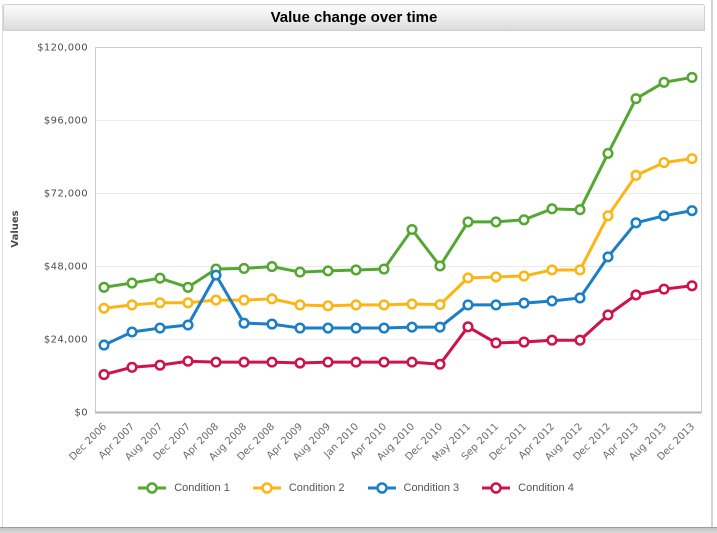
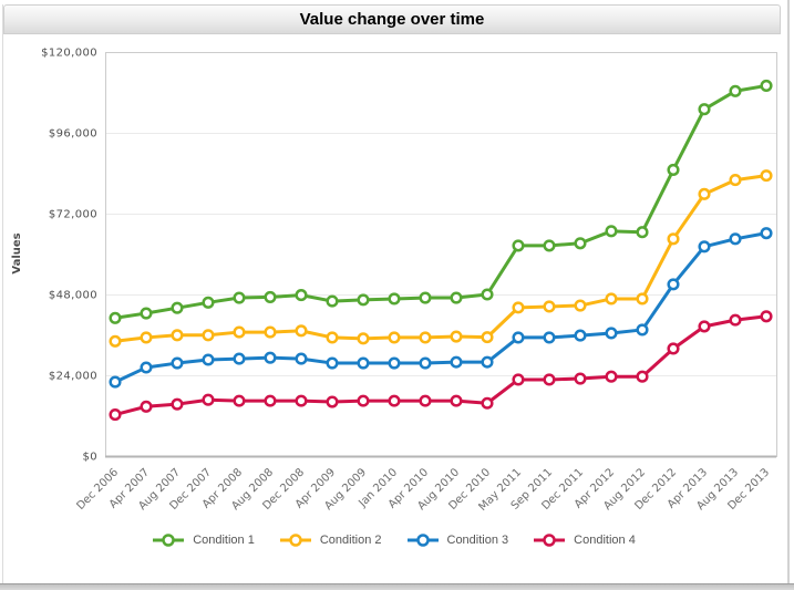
Condition 1/Dec 2007: $41000 -> $46000
Condition 3/Apr 2008: $45000 -> $29000
Condition 1/Aug 2010: $60000 -> $47000
Condition 4/May 2011: $28000 -> $23000
